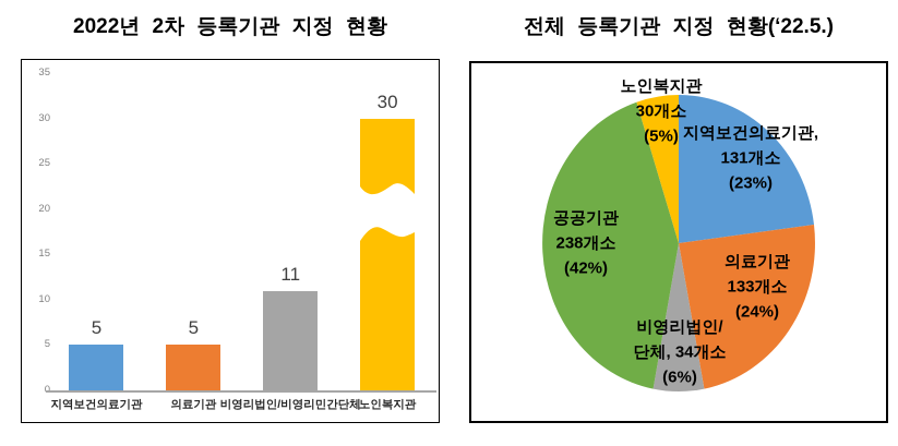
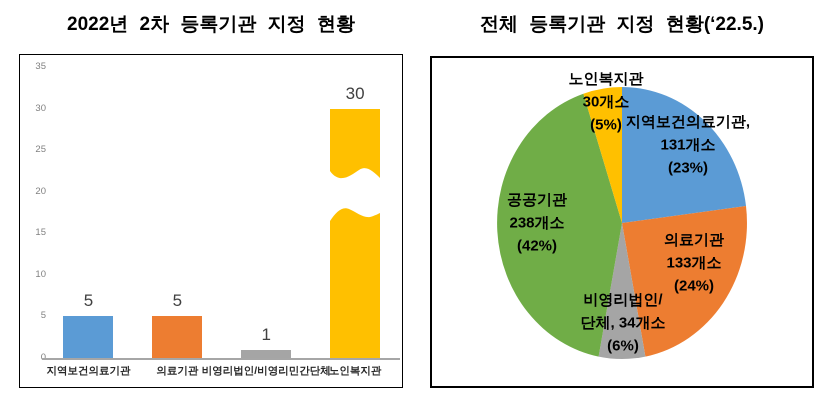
2022년 2차 등록기관 지정 현황/비영리법인/비영리민간단체: 11 -> 1
